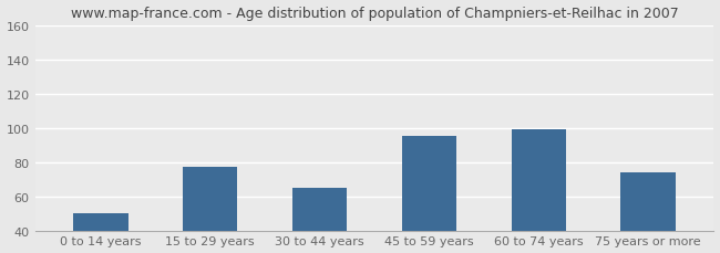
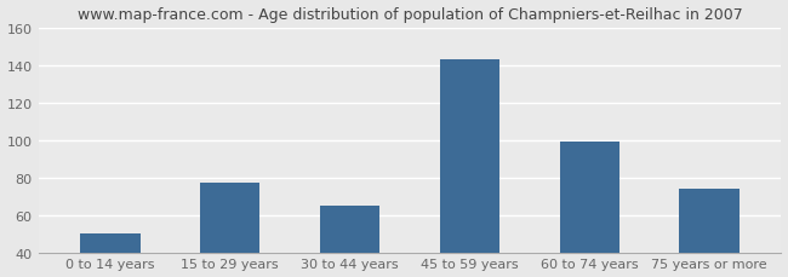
45 to 59 years: 95 -> 143
